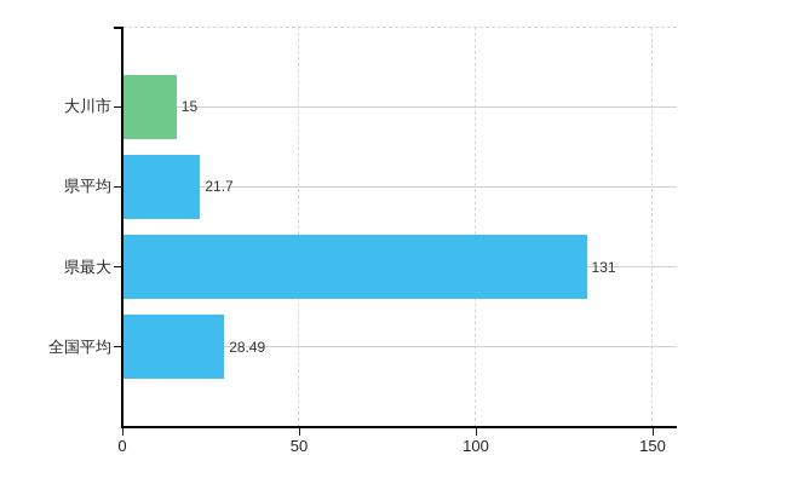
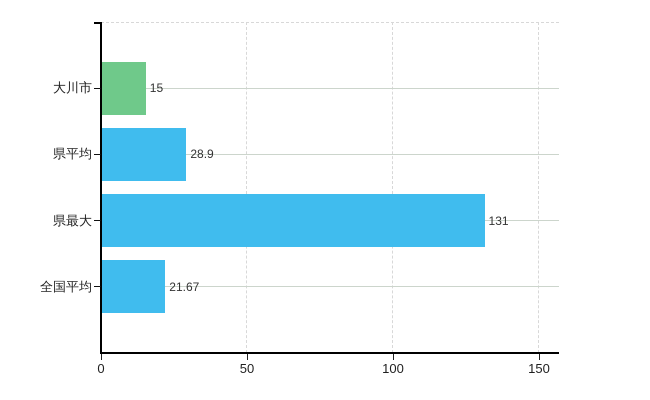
県平均: 21.7 -> 28.9
全国平均: 28.49 -> 21.67
